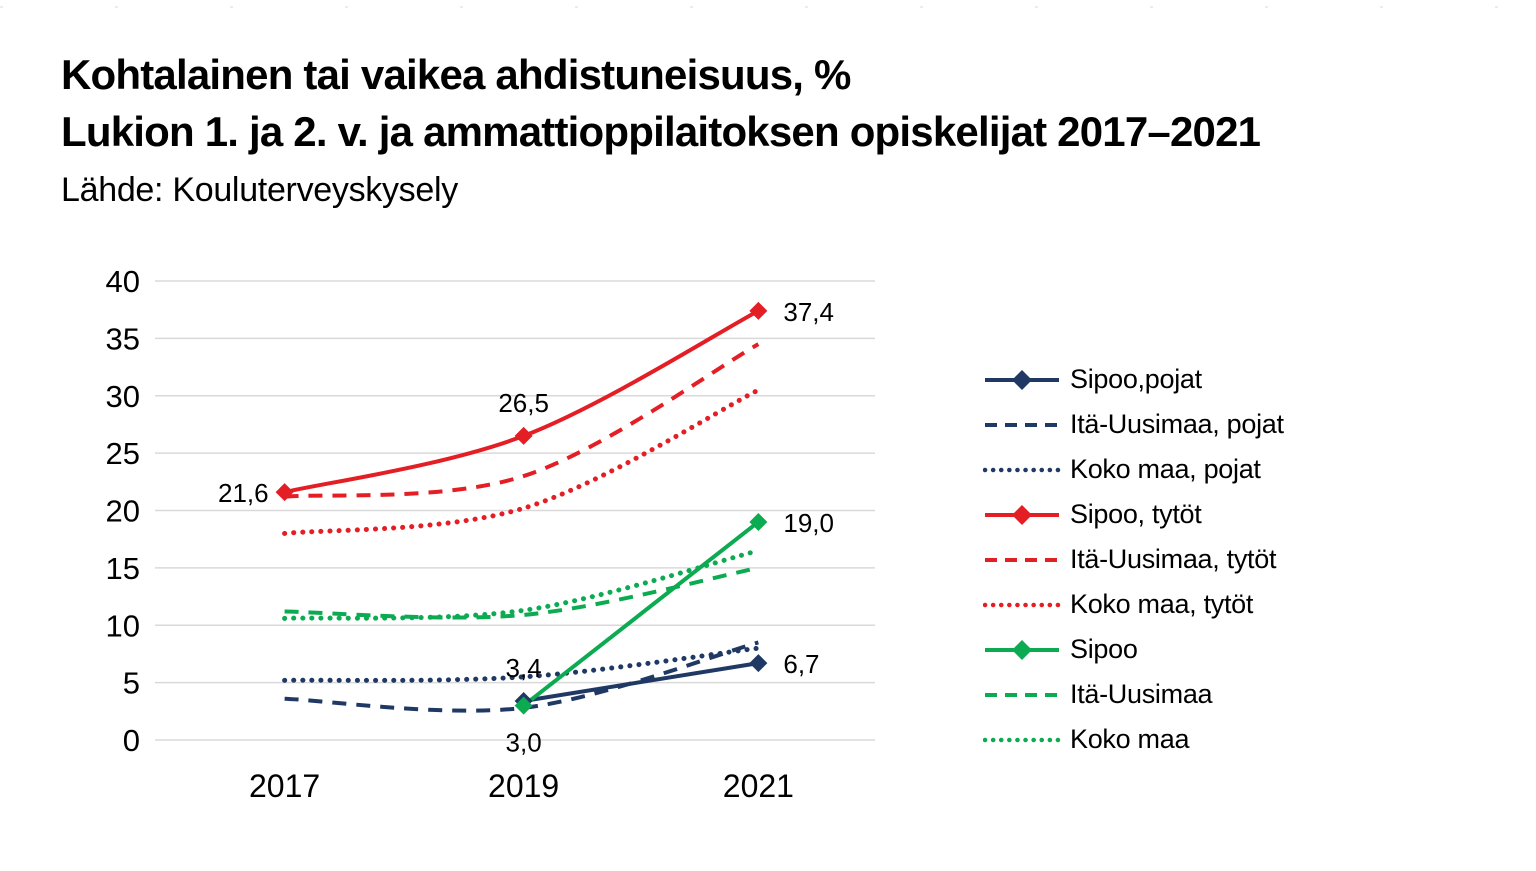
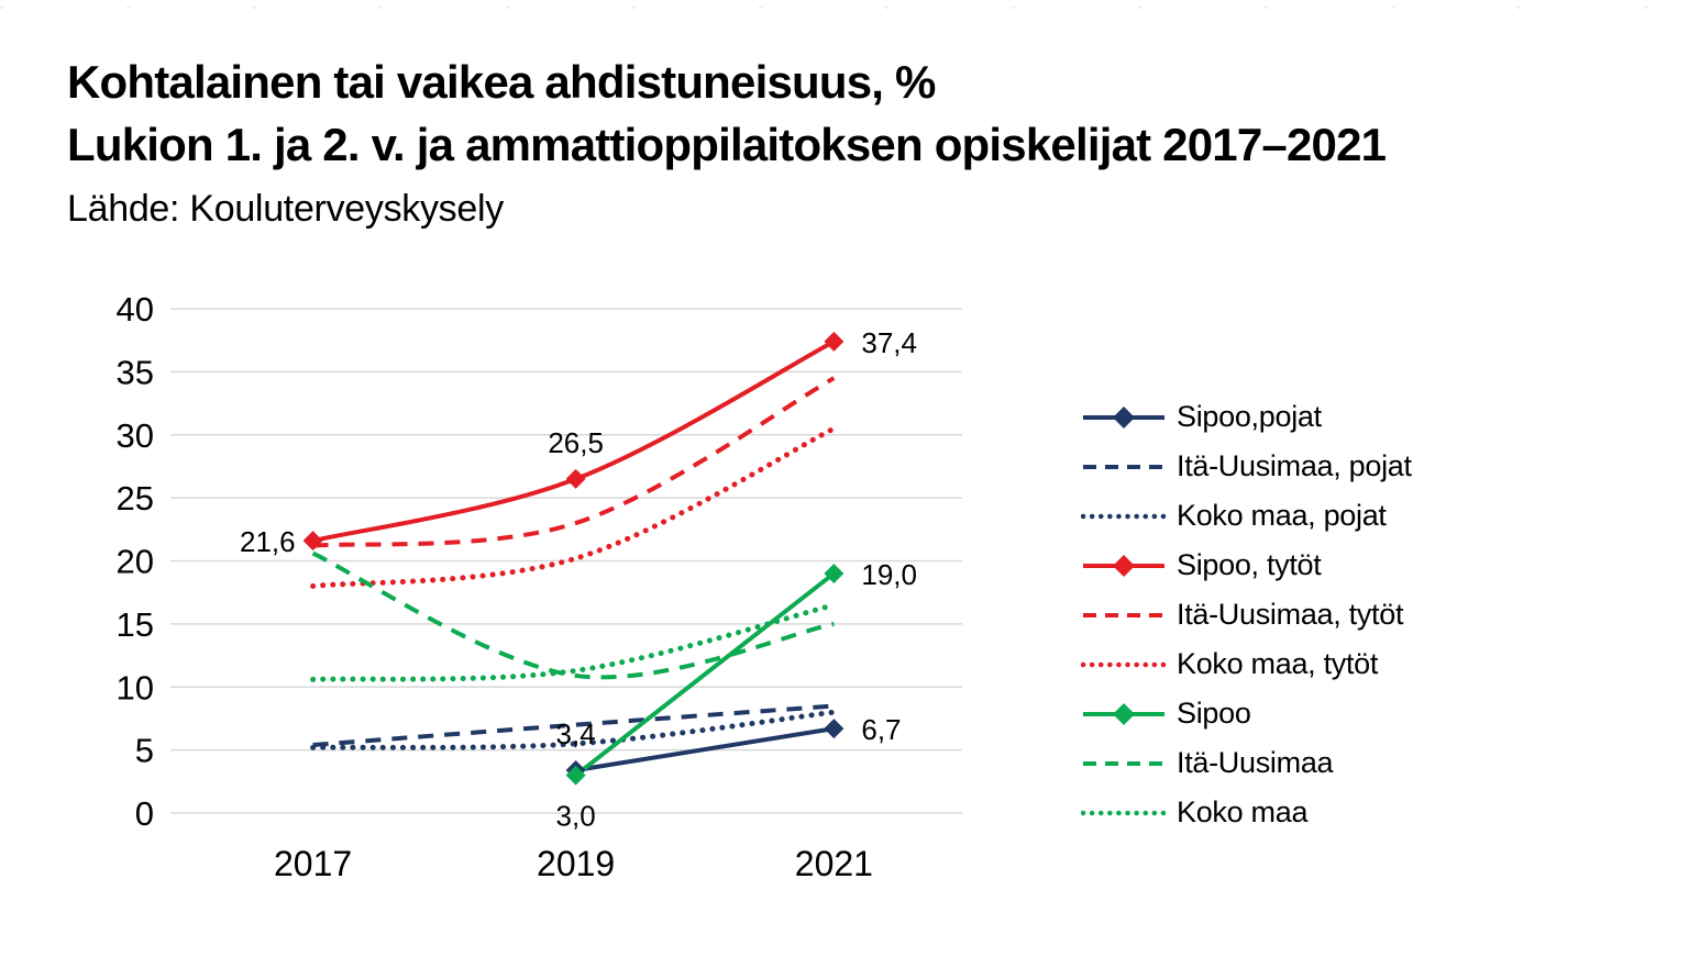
Itä-Uusimaa, pojat/2017: 3.6 -> 5.4
Itä-Uusimaa/2017: 11.2 -> 20.6
Itä-Uusimaa, pojat/2019: 2.8 -> 7.0
